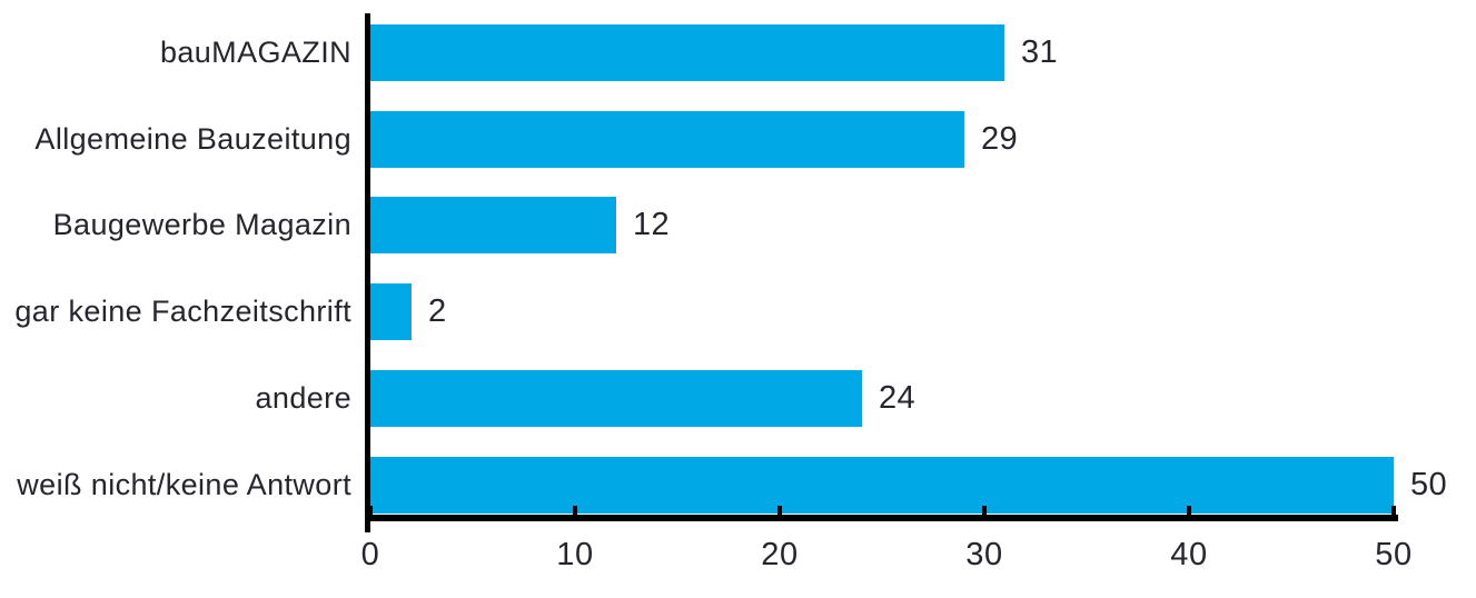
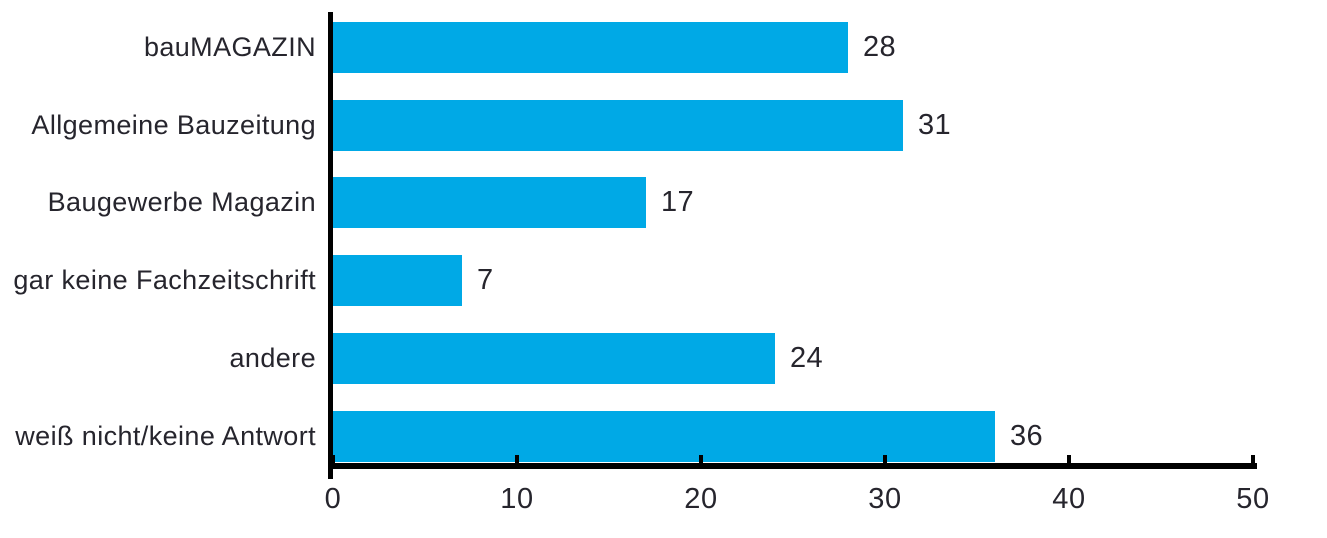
bauMAGAZIN: 31 -> 28
Allgemeine Bauzeitung: 29 -> 31
Baugewerbe Magazin: 12 -> 17
gar keine Fachzeitschrift: 2 -> 7
weiß nicht/keine Antwort: 50 -> 36
